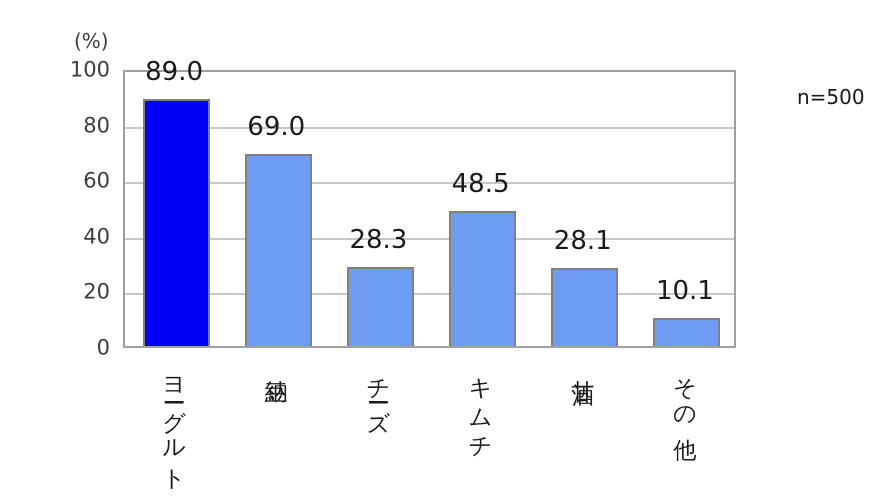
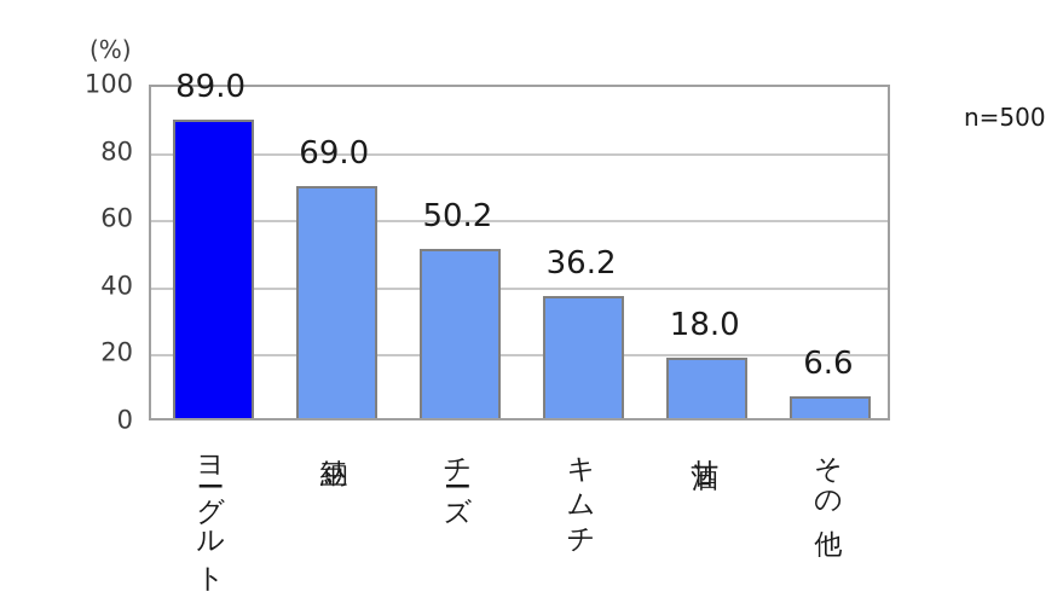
チーズ: 28.3 -> 50.2
キムチ: 48.5 -> 36.2
甘酒: 28.1 -> 18.0
その他: 10.1 -> 6.6
